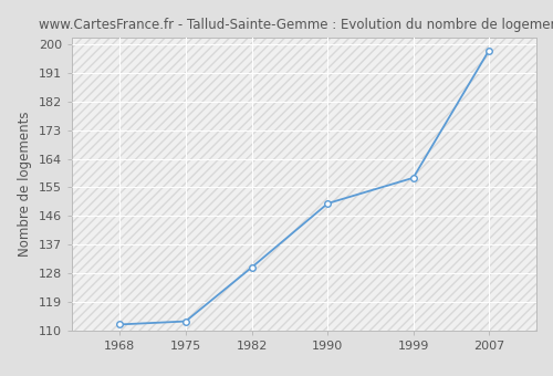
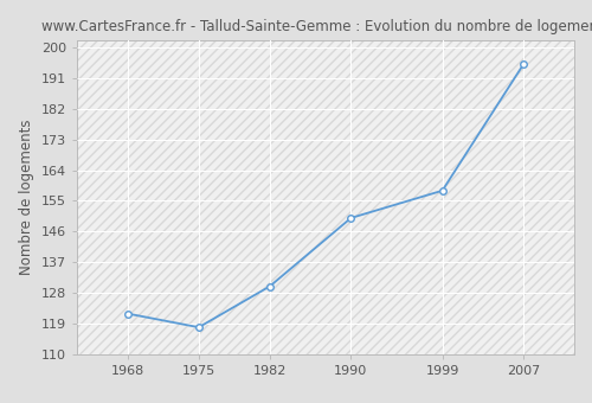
1968: 112 -> 122
1975: 113 -> 118
2007: 198 -> 195
